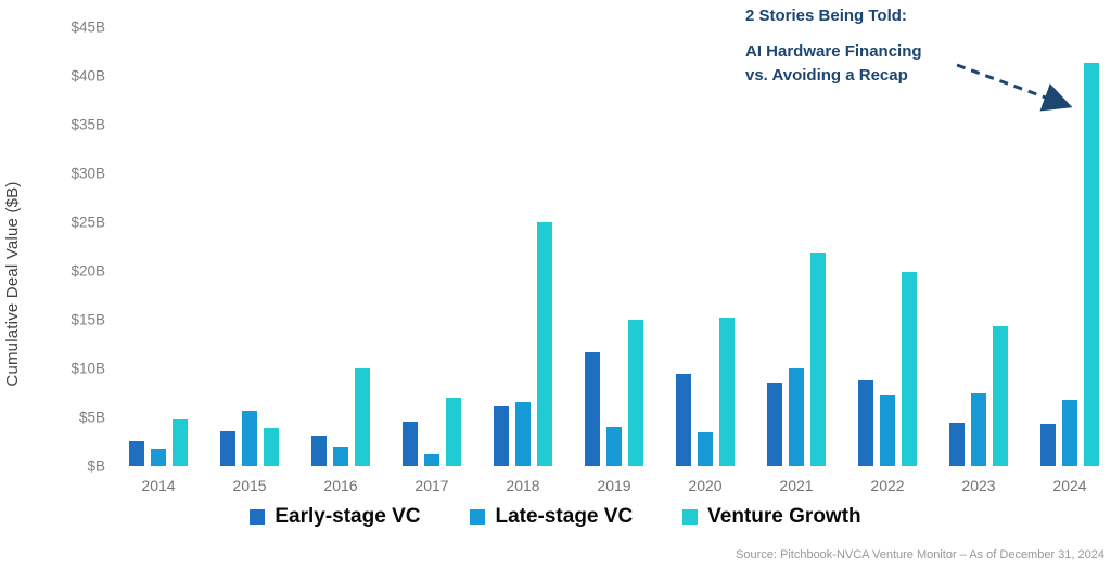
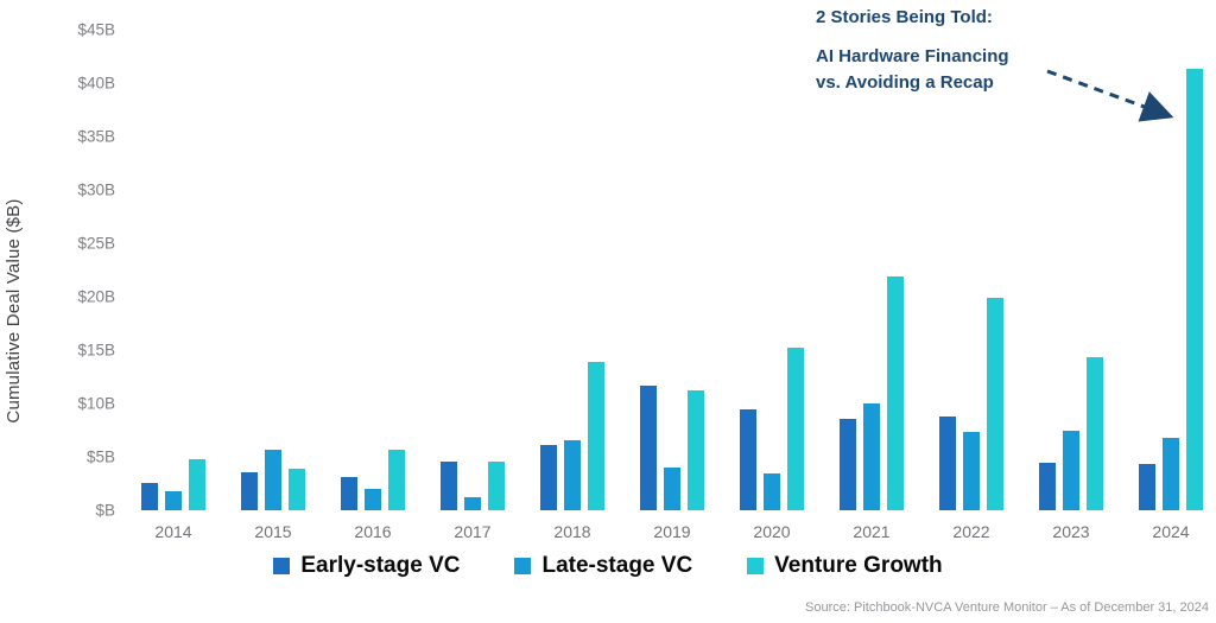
Venture Growth/2016: $10B -> $6B
Venture Growth/2017: $7B -> $5B
Venture Growth/2018: $25B -> $14B
Venture Growth/2019: $15B -> $11B
